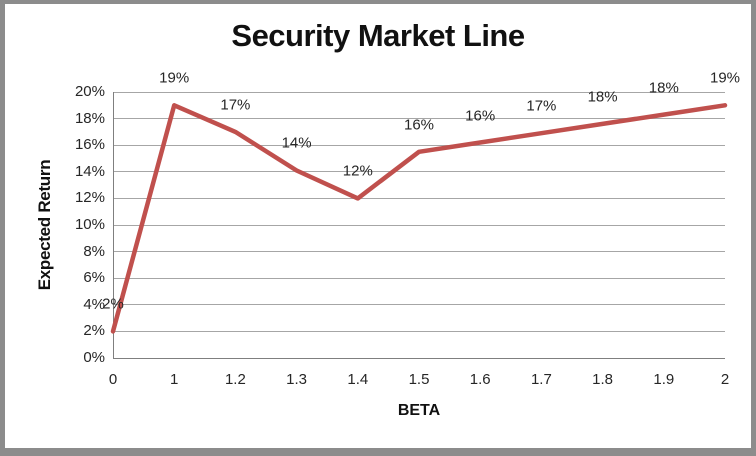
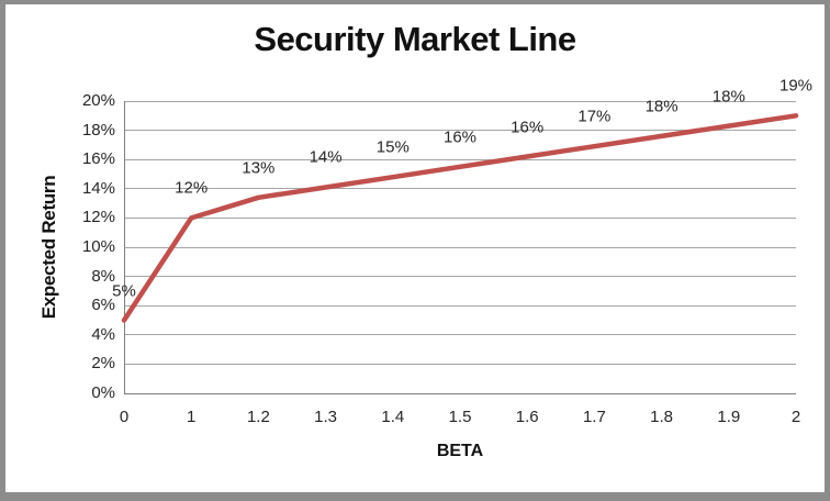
0: 2% -> 5%
1: 19% -> 12%
1.2: 17% -> 13%
1.4: 12% -> 15%
